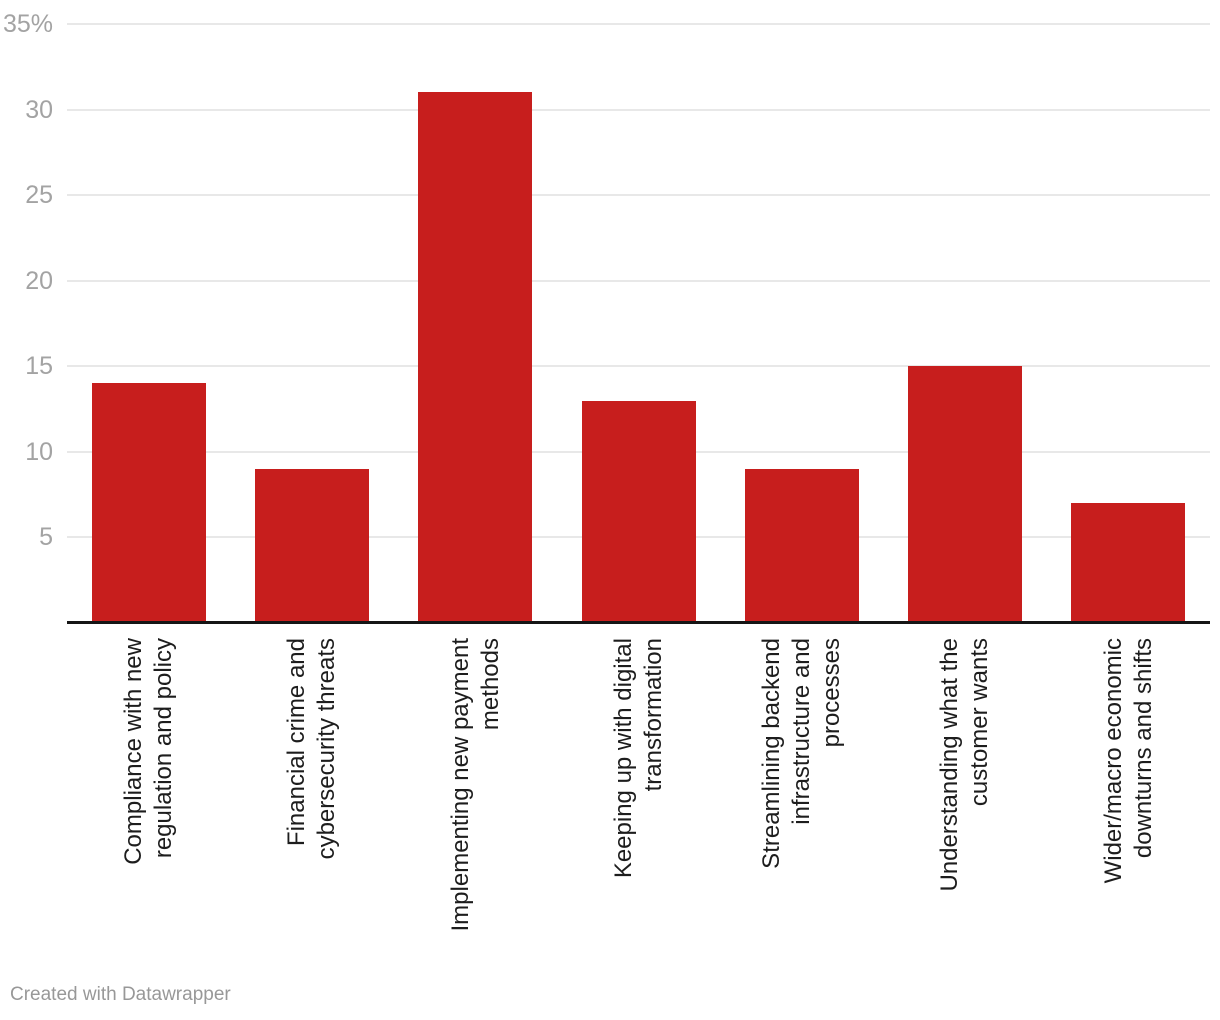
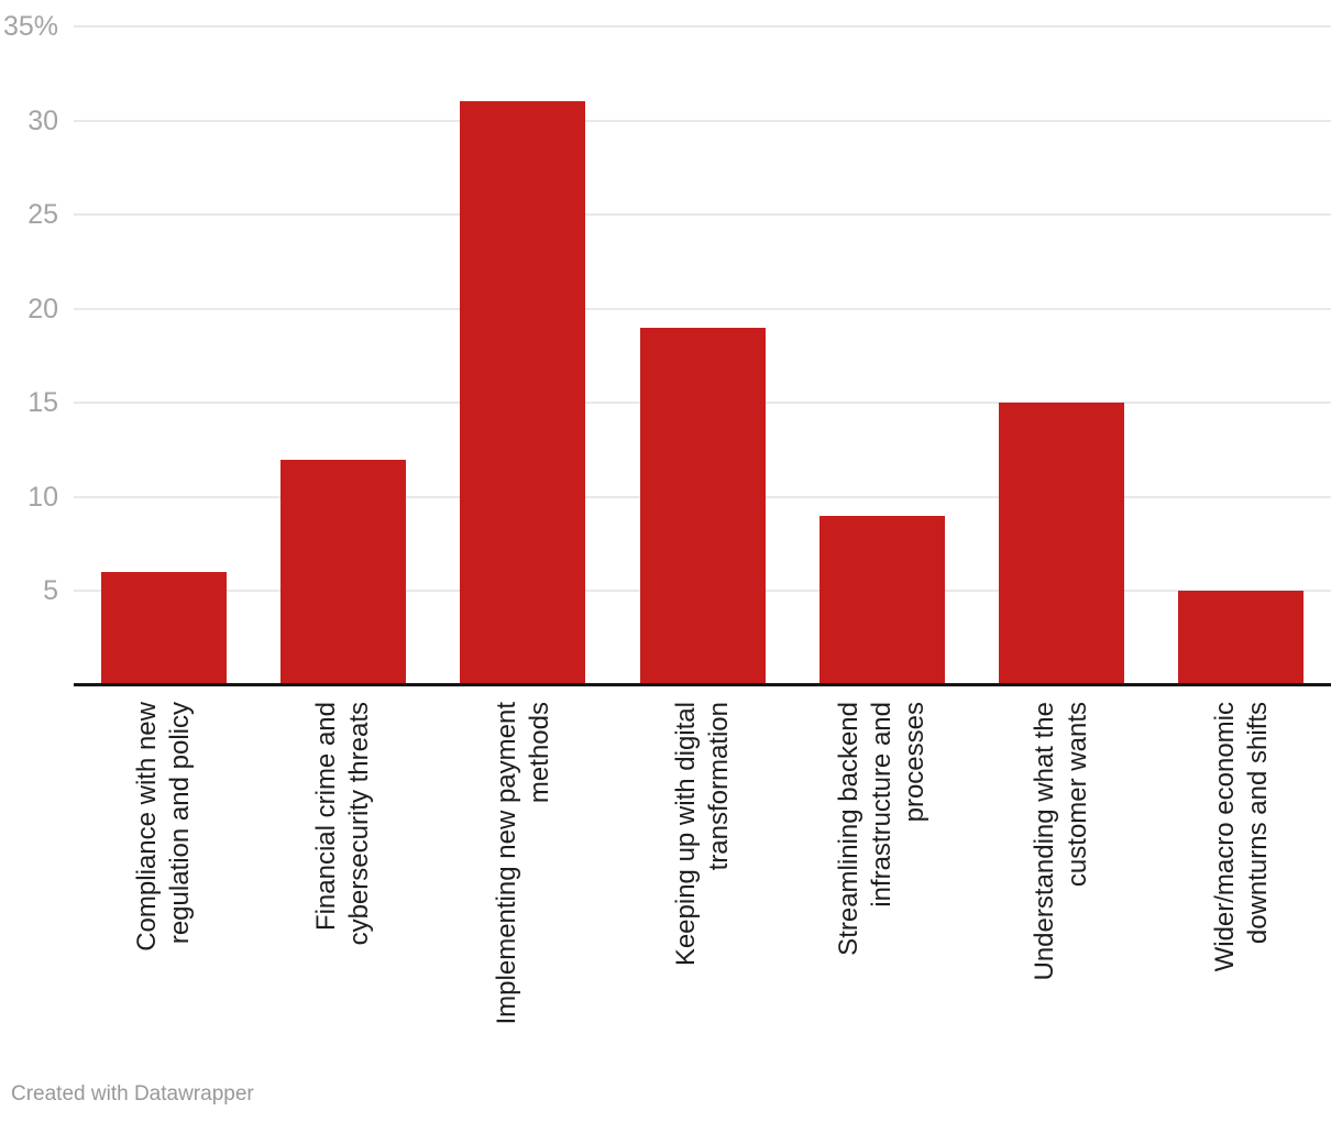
Compliance with new regulation and policy: 14% -> 6%
Financial crime and cybersecurity threats: 9% -> 12%
Keeping up with digital transformation: 13% -> 19%
Wider/macro economic downturns and shifts: 7% -> 5%
